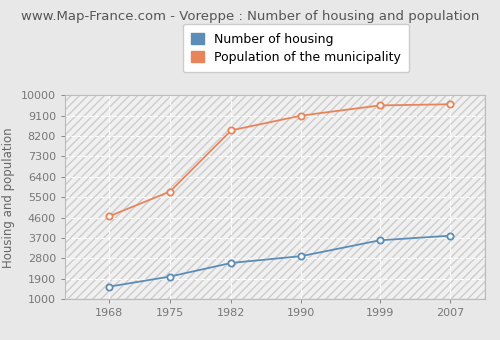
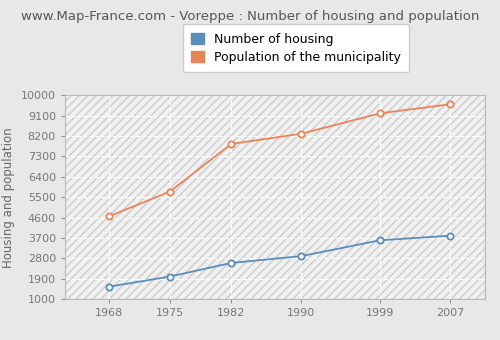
Population of the municipality/1982: 8450 -> 7850
Population of the municipality/1990: 9100 -> 8300
Population of the municipality/1999: 9550 -> 9200
